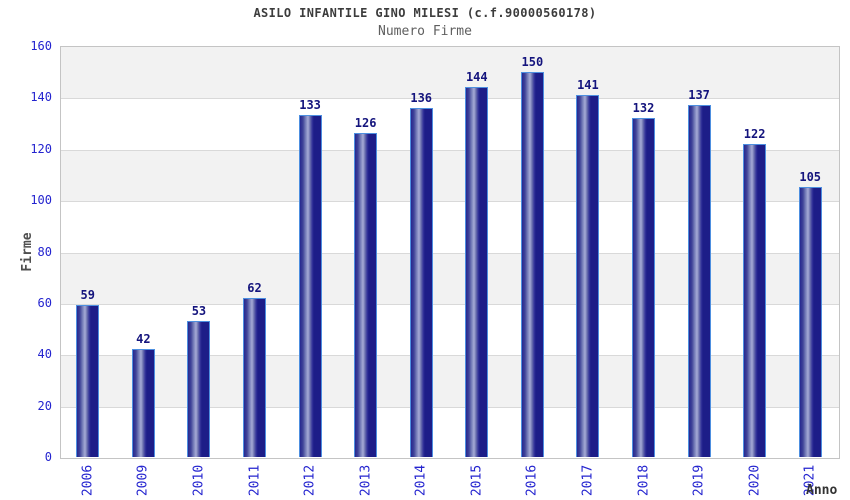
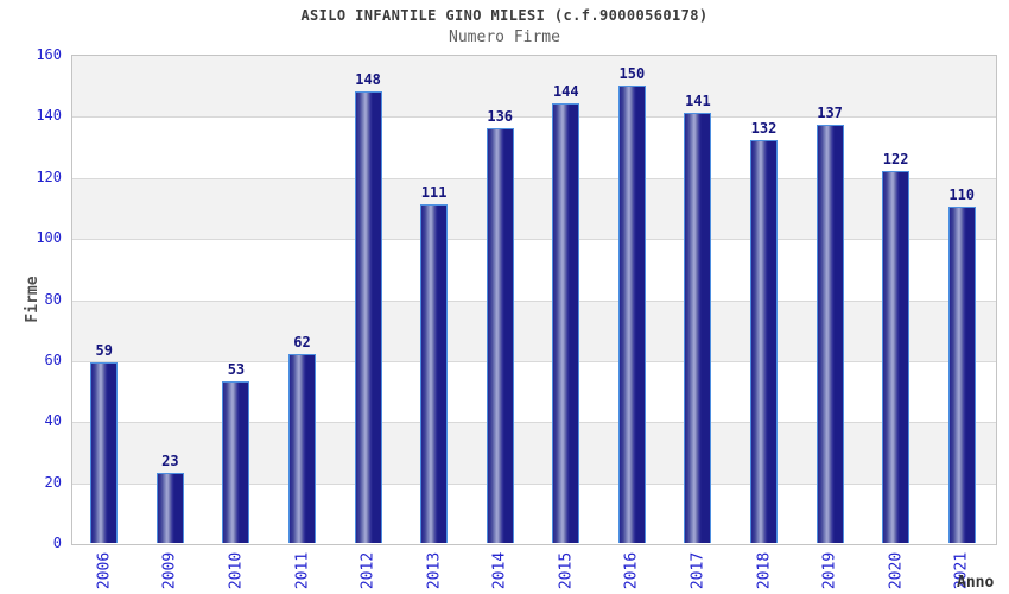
2009: 42 -> 23
2012: 133 -> 148
2013: 126 -> 111
2021: 105 -> 110
